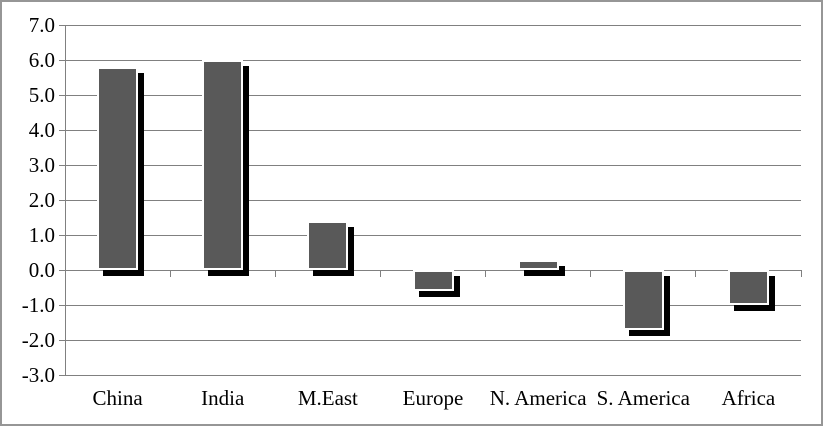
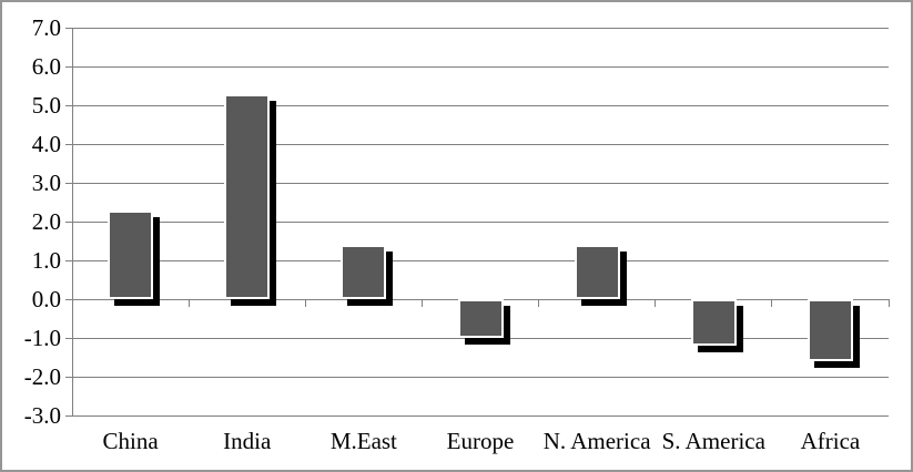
China: 5.8 -> 2.3
India: 6.0 -> 5.3
Europe: -0.6 -> -1.0
N. America: 0.3 -> 1.4
S. America: -1.7 -> -1.2
Africa: -1.0 -> -1.6
